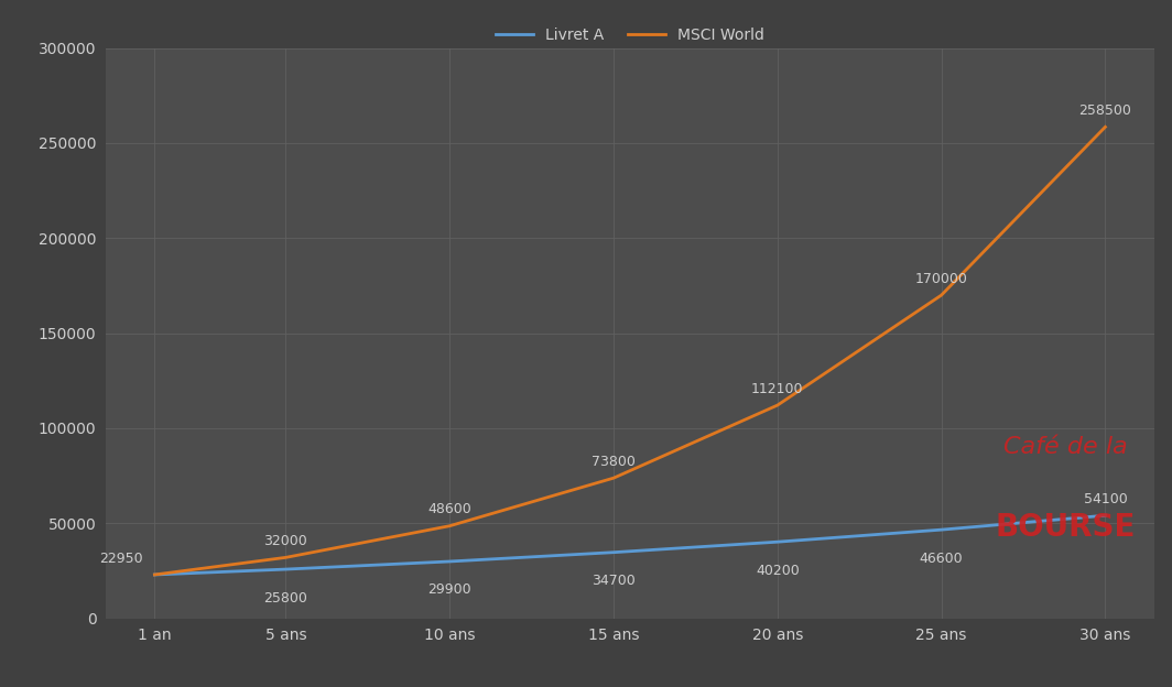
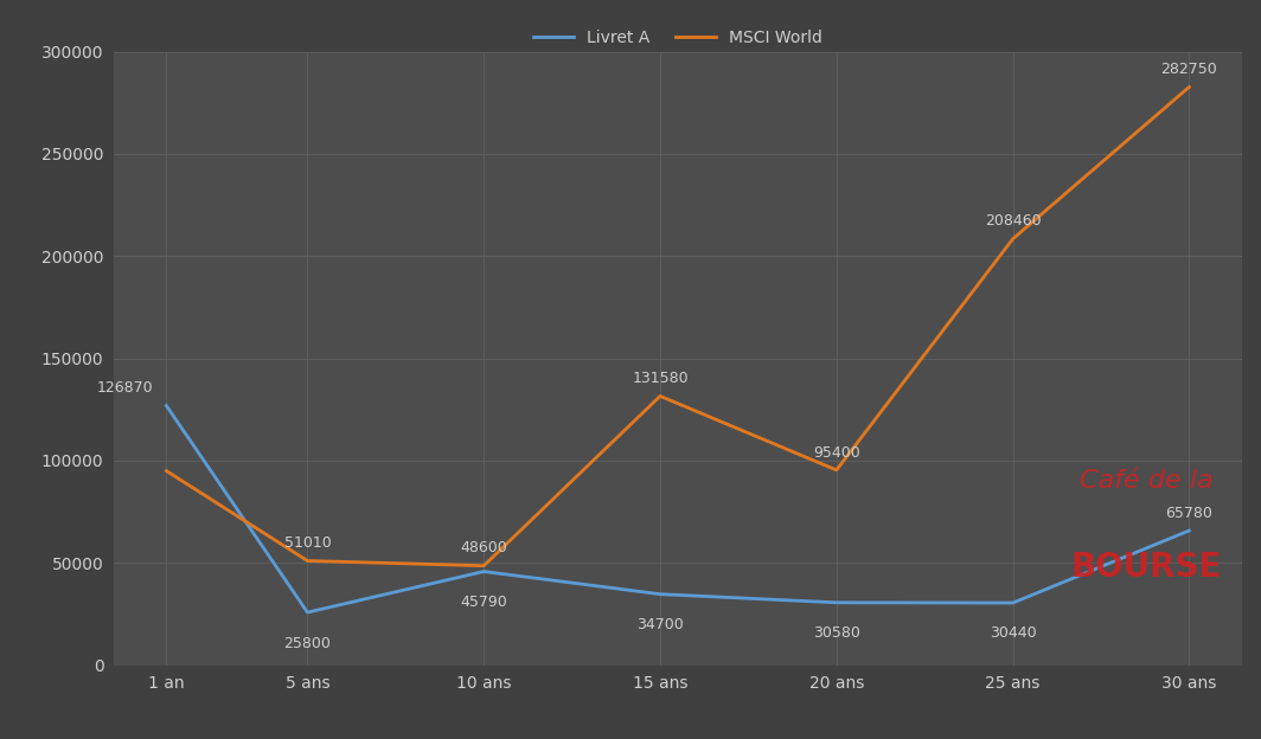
Livret A/1 an: 22950 -> 126870
MSCI World/1 an: 22950 -> 94990
MSCI World/5 ans: 32000 -> 51010
Livret A/10 ans: 29900 -> 45790
MSCI World/15 ans: 73800 -> 131580
Livret A/20 ans: 40200 -> 30580
MSCI World/20 ans: 112100 -> 95400
Livret A/25 ans: 46600 -> 30440
MSCI World/25 ans: 170000 -> 208460
Livret A/30 ans: 54100 -> 65780
MSCI World/30 ans: 258500 -> 282750
